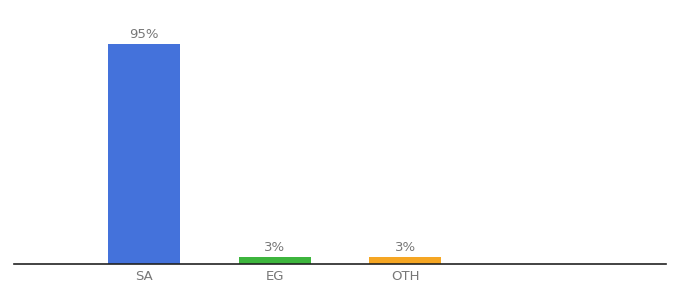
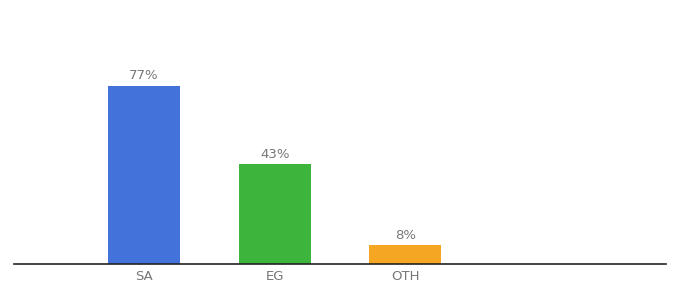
SA: 95% -> 77%
EG: 3% -> 43%
OTH: 3% -> 8%
